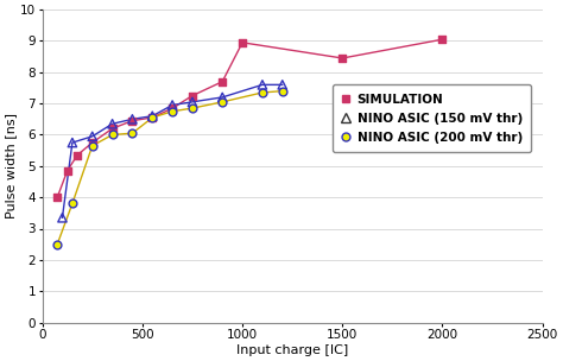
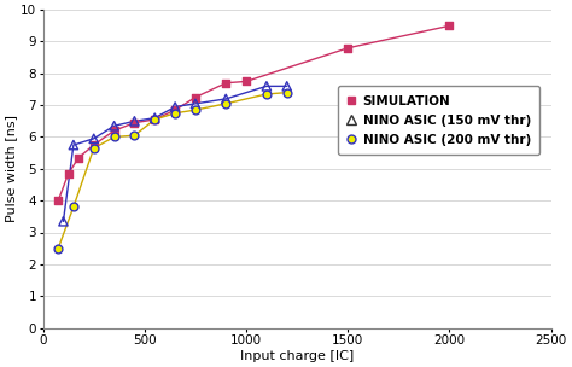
SIMULATION/1000: 8.95 -> 7.75
SIMULATION/1500: 8.45 -> 8.80
SIMULATION/2000: 9.05 -> 9.50
